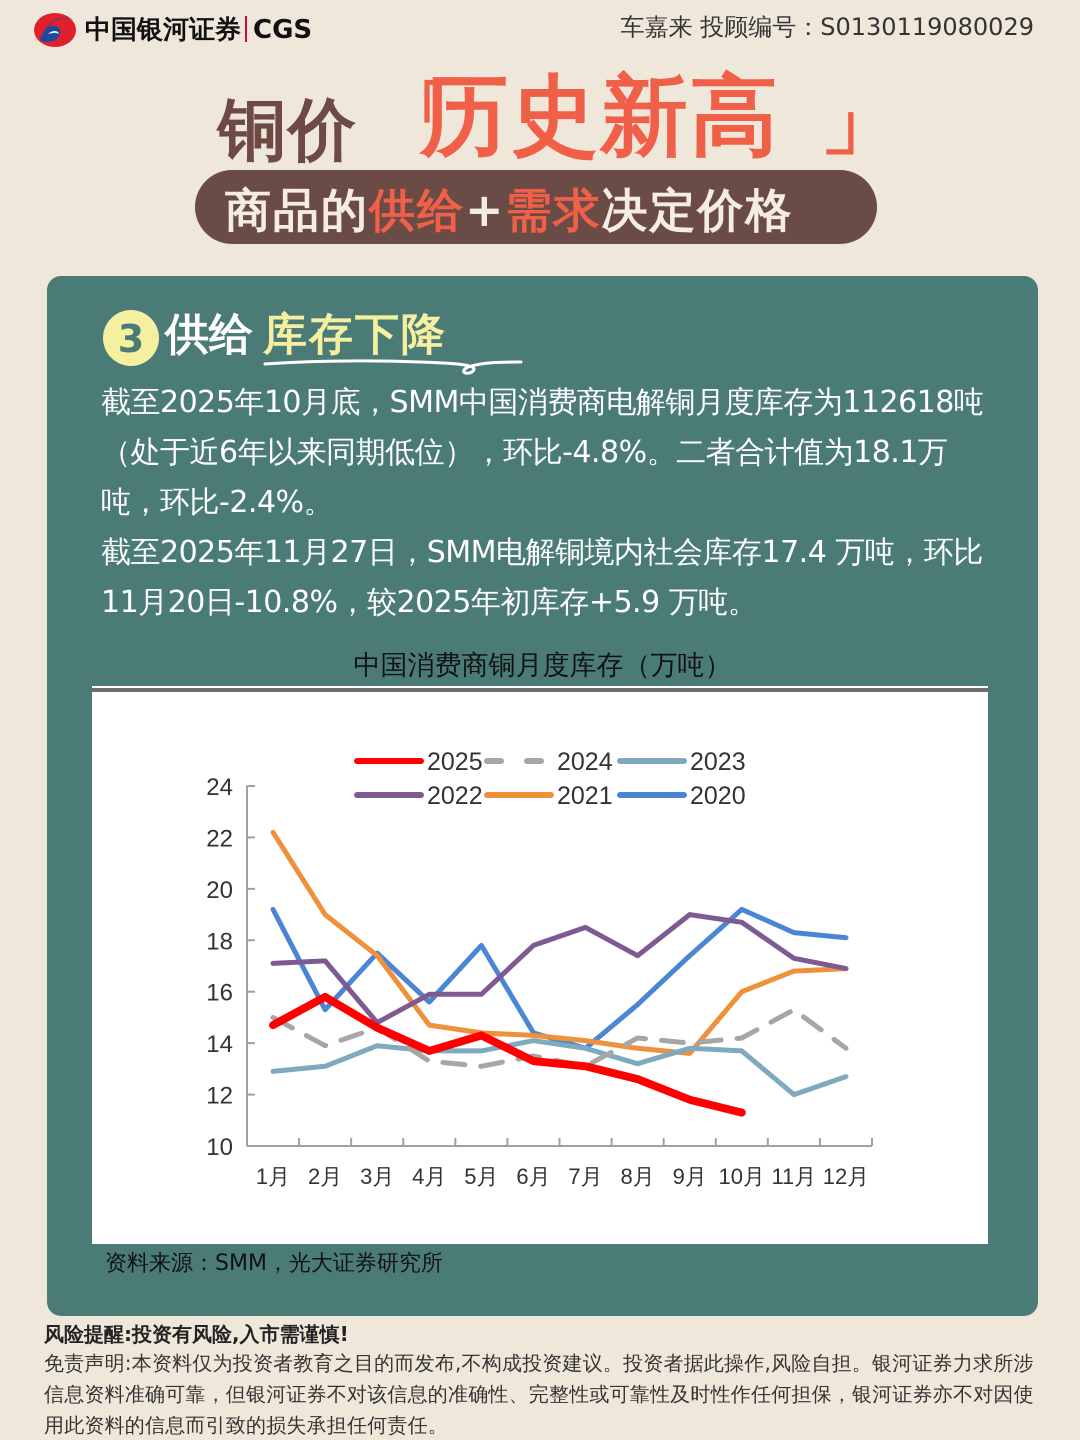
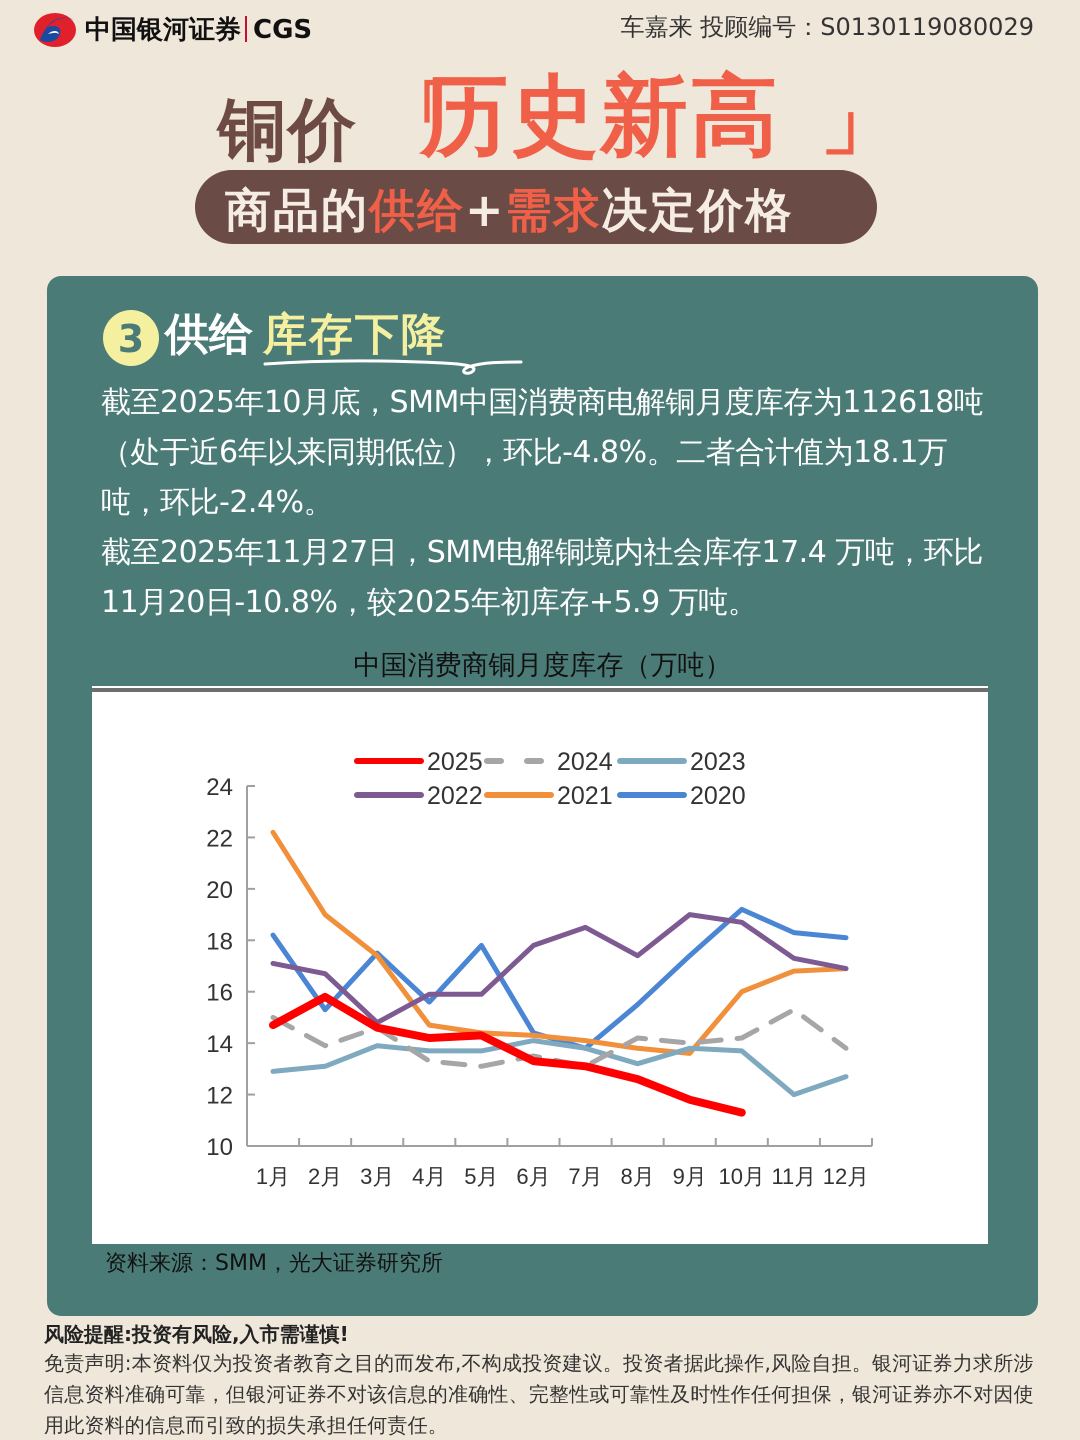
2020/1月: 19.2 -> 18.2
2022/2月: 17.2 -> 16.7
2025/4月: 13.7 -> 14.2
